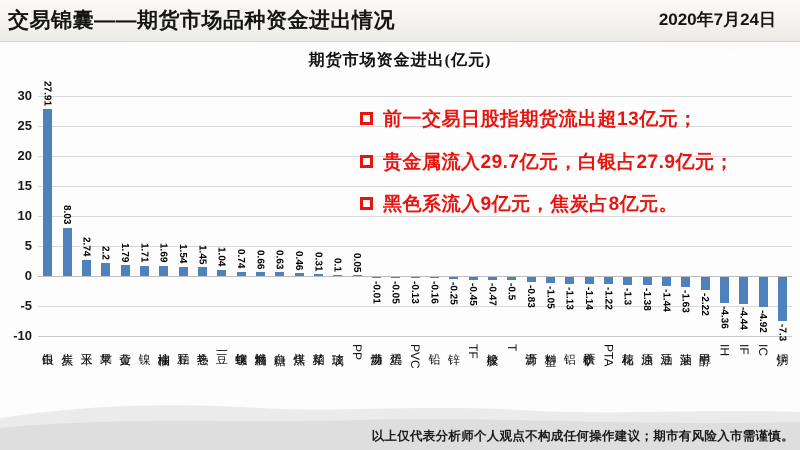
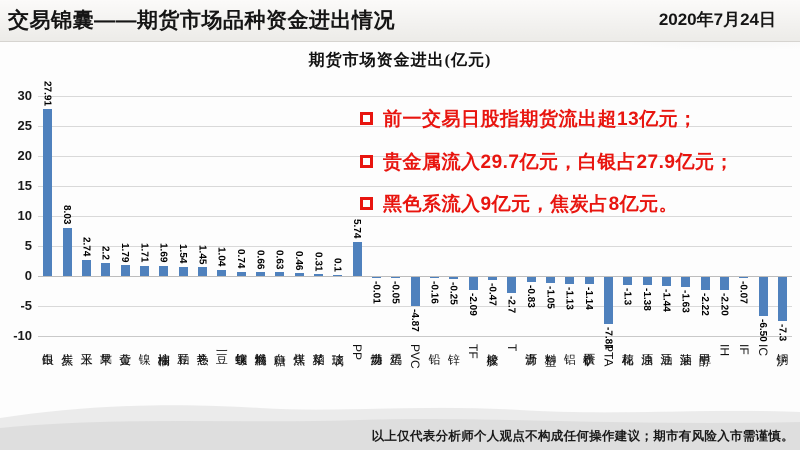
PP: 0.05 -> 5.74
PVC: -0.13 -> -4.87
TF: -0.45 -> -2.09
T: -0.5 -> -2.7
PTA: -1.22 -> -7.81
IH: -4.36 -> -2.20
IF: -4.44 -> -0.07
IC: -4.92 -> -6.50
